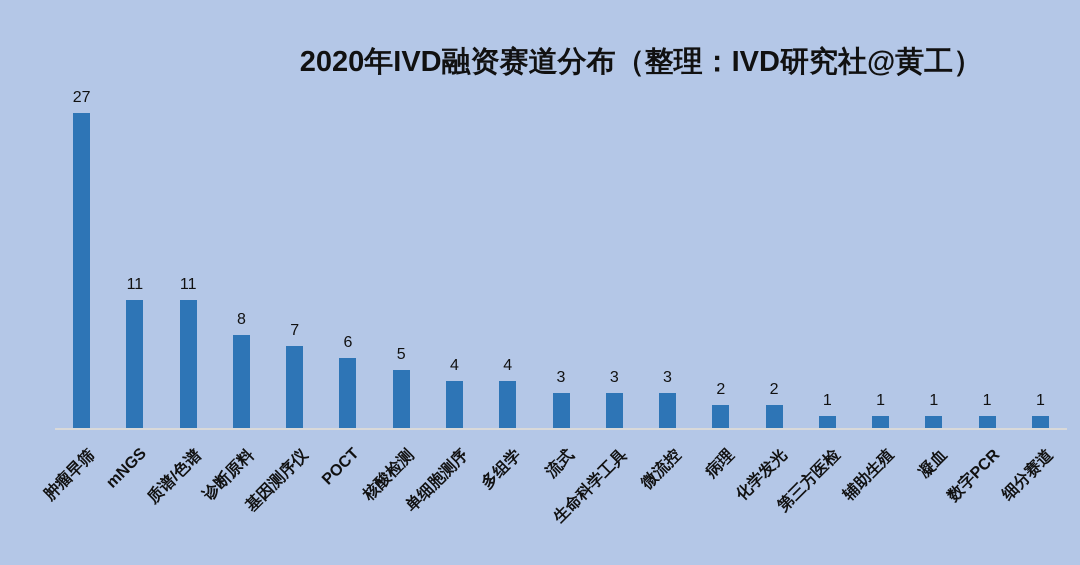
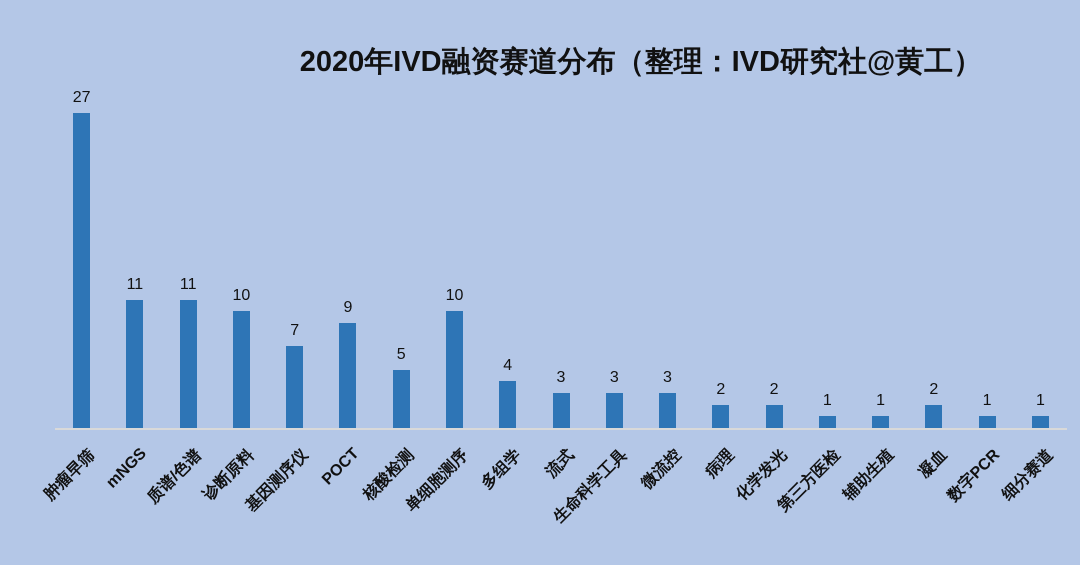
诊断原料: 8 -> 10
POCT: 6 -> 9
单细胞测序: 4 -> 10
凝血: 1 -> 2
